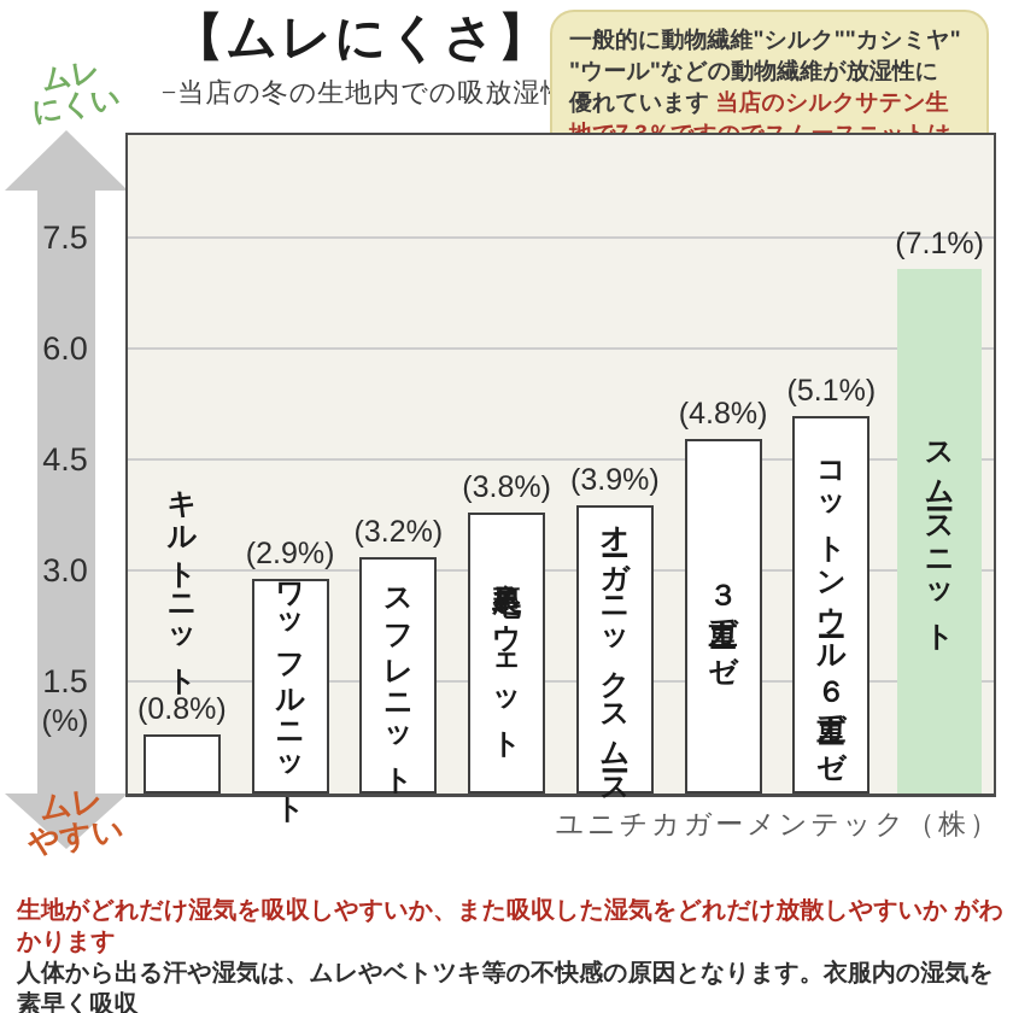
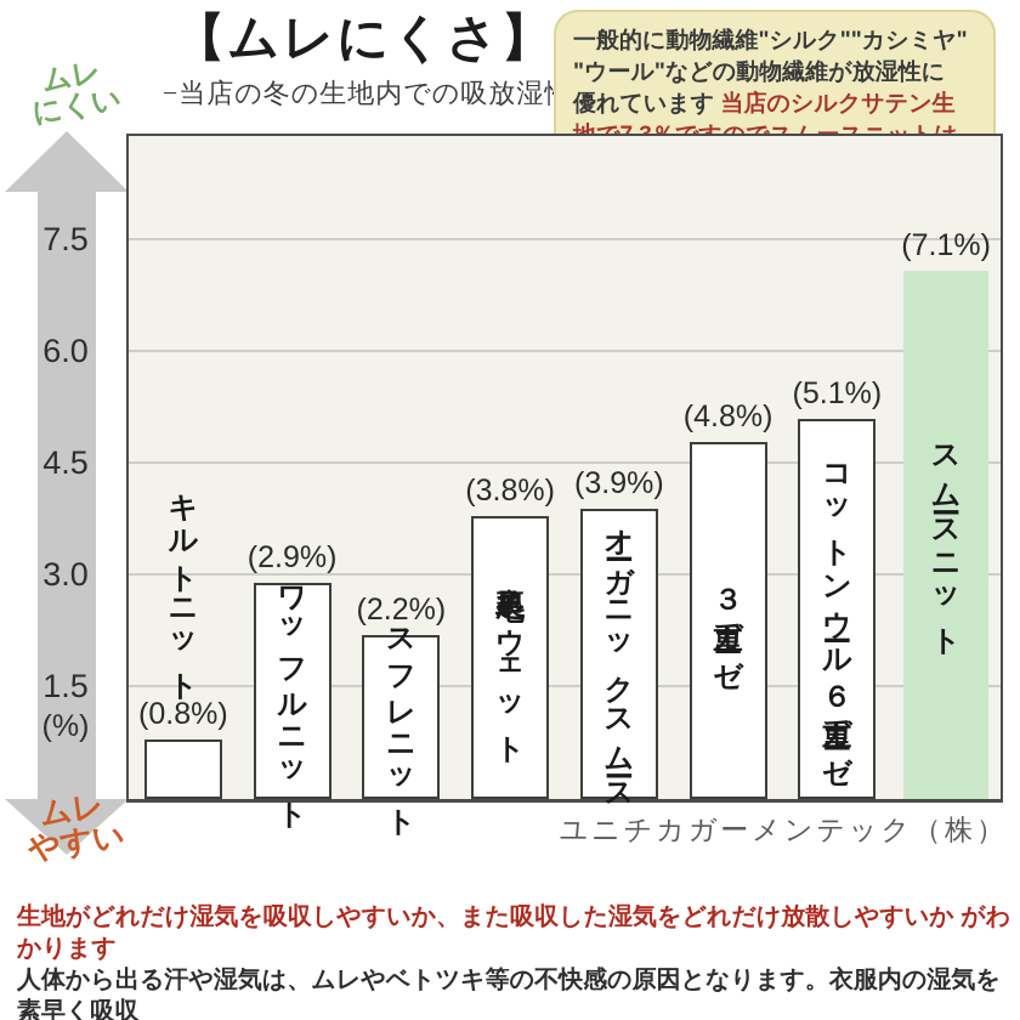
スフレニット: 3.2% -> 2.2%
